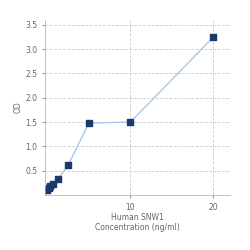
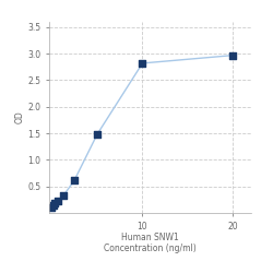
10: 1.50 -> 2.82
20: 3.25 -> 2.97
